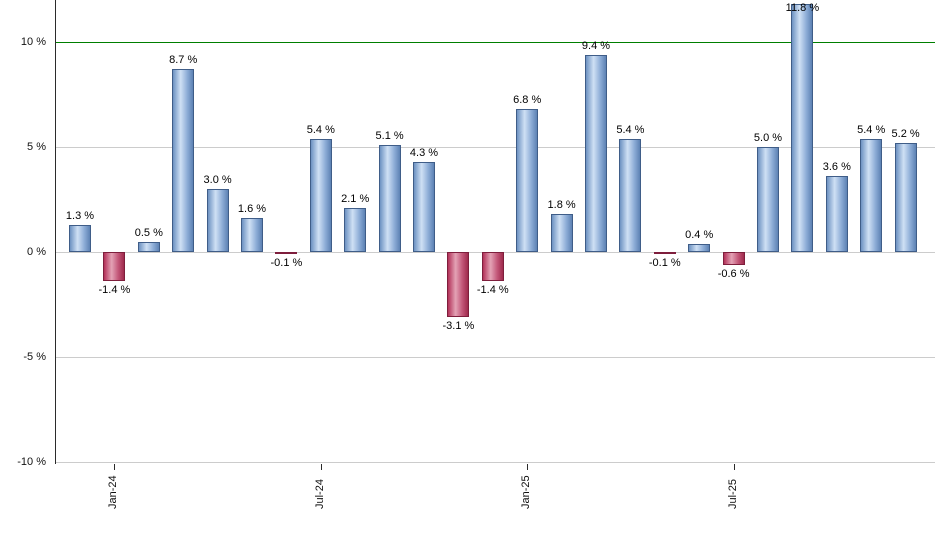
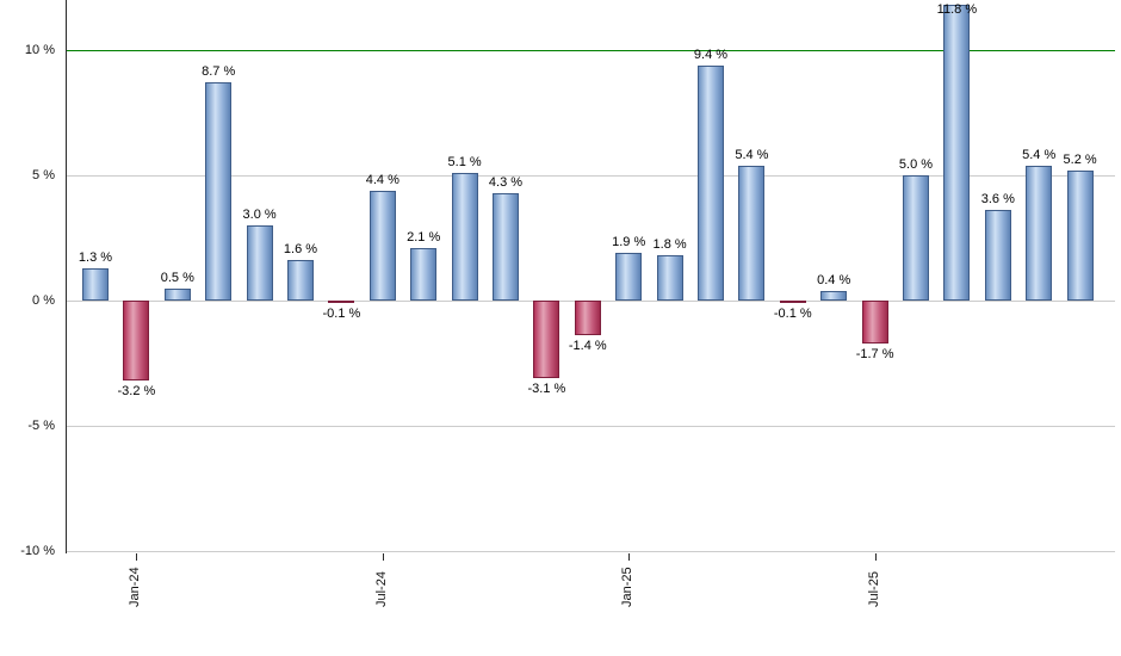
Jan-24: -1.4 -> -3.2
Jul-24: 5.4 -> 4.4
Jan-25: 6.8 -> 1.9
Jul-25: -0.6 -> -1.7
